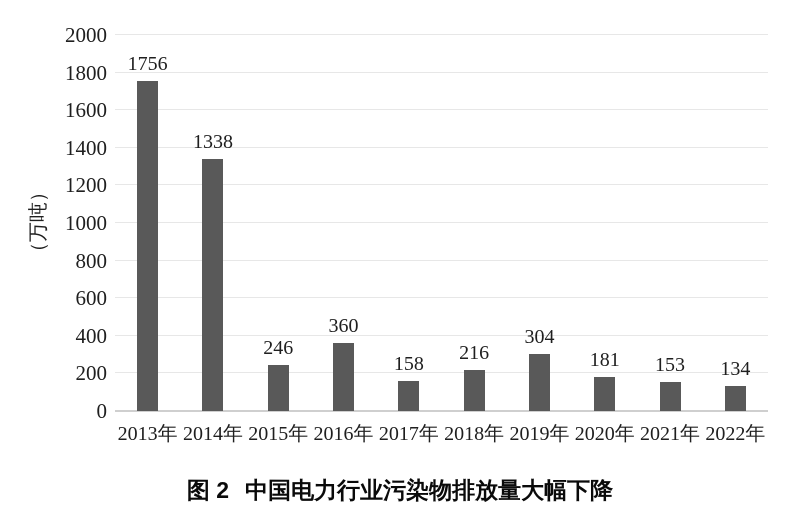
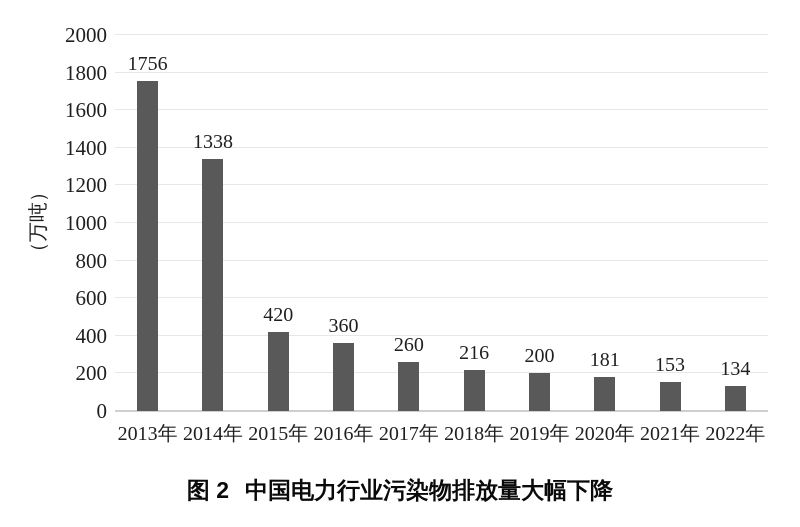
2015年: 246 -> 420
2017年: 158 -> 260
2019年: 304 -> 200
